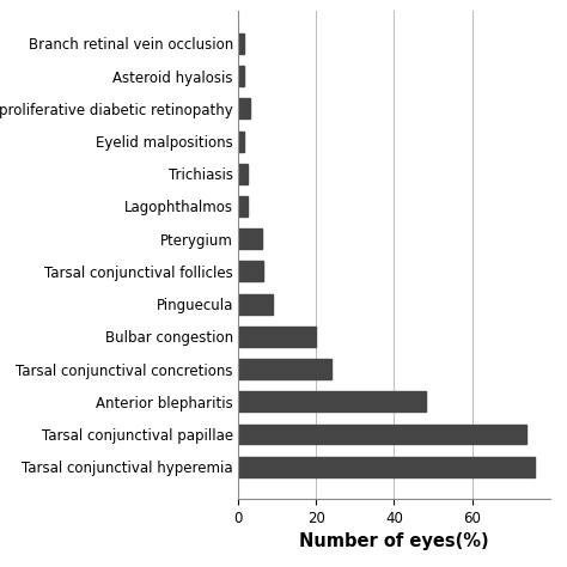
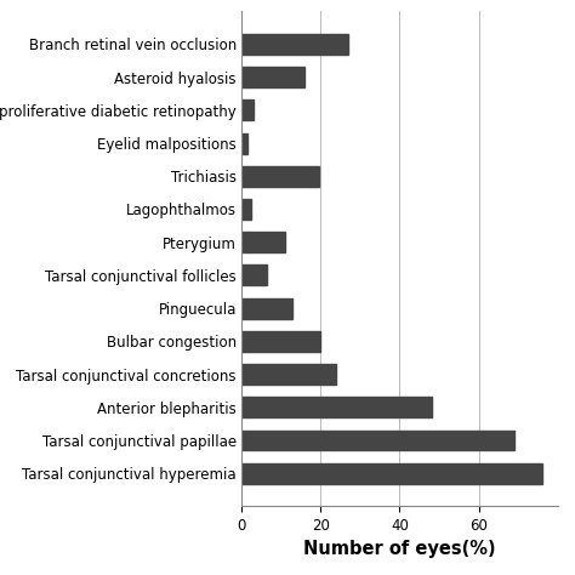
Branch retinal vein occlusion: 1.5 -> 27.0
Asteroid hyalosis: 1.5 -> 16.0
Trichiasis: 2.5 -> 19.5
Pterygium: 6.0 -> 11.0
Pinguecula: 9.0 -> 13.0
Tarsal conjunctival papillae: 74.0 -> 69.0
